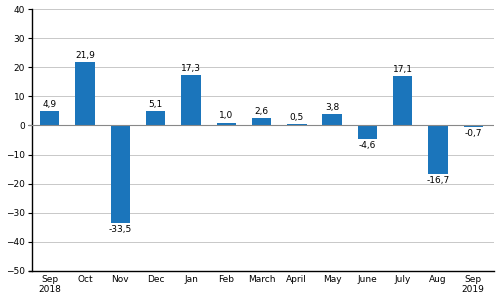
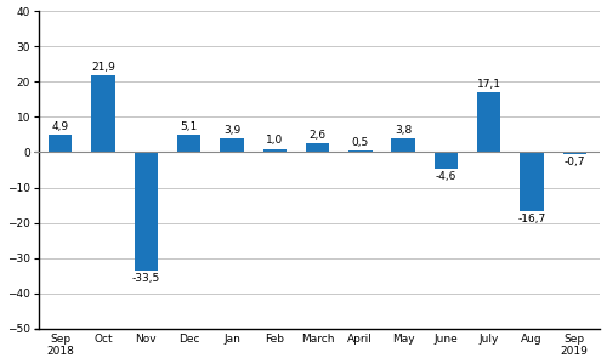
Jan: 17,3 -> 3,9
